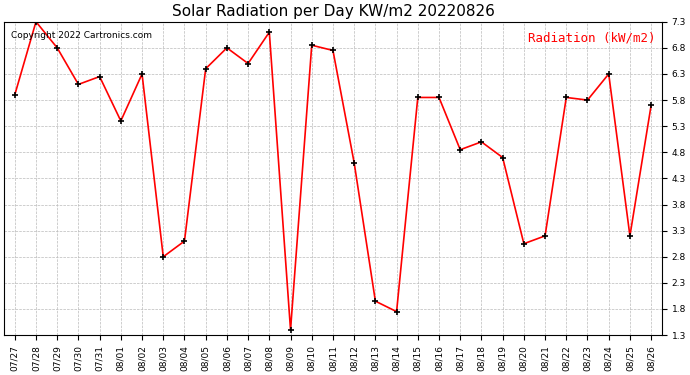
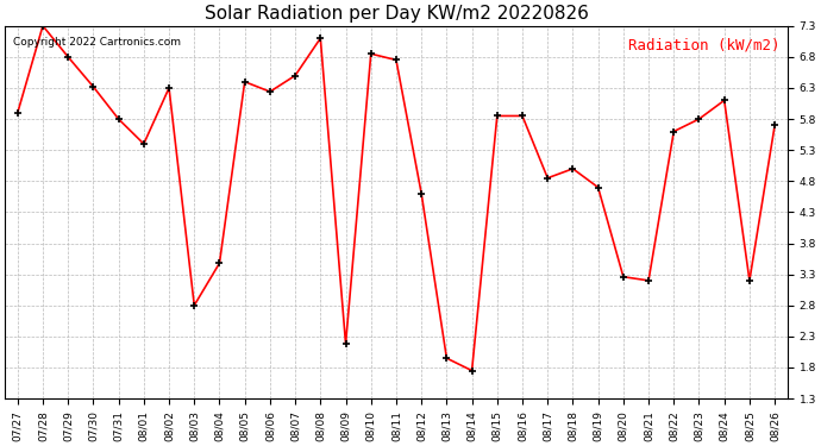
07/30: 6.10 -> 6.32
07/31: 6.25 -> 5.80
08/04: 3.10 -> 3.48
08/06: 6.80 -> 6.24
08/09: 1.40 -> 2.18
08/20: 3.05 -> 3.26
08/22: 5.85 -> 5.60
08/24: 6.30 -> 6.10
